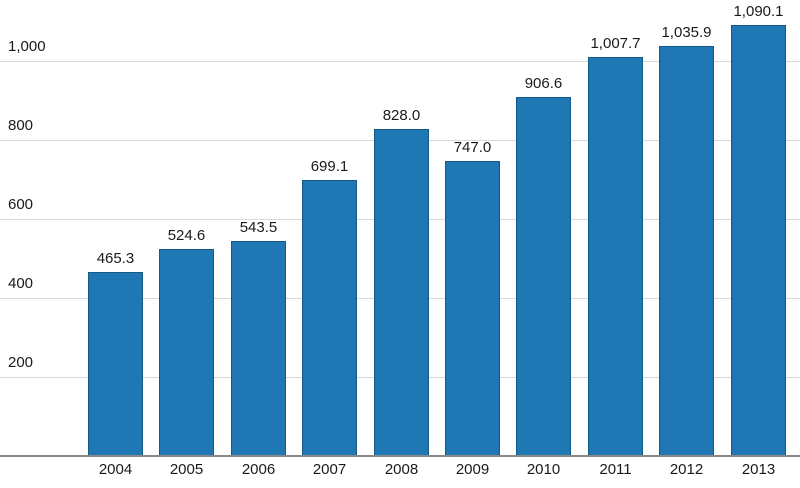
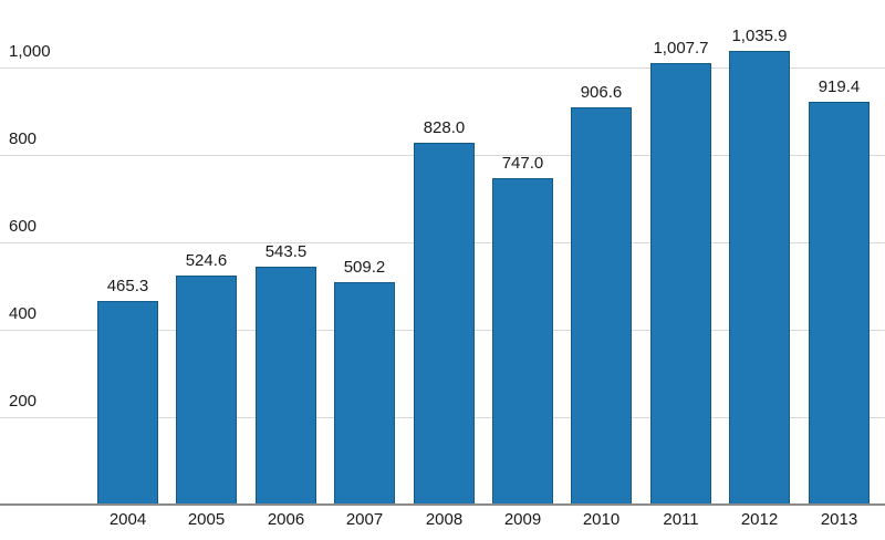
2007: 699.1 -> 509.2
2013: 1,090.1 -> 919.4
